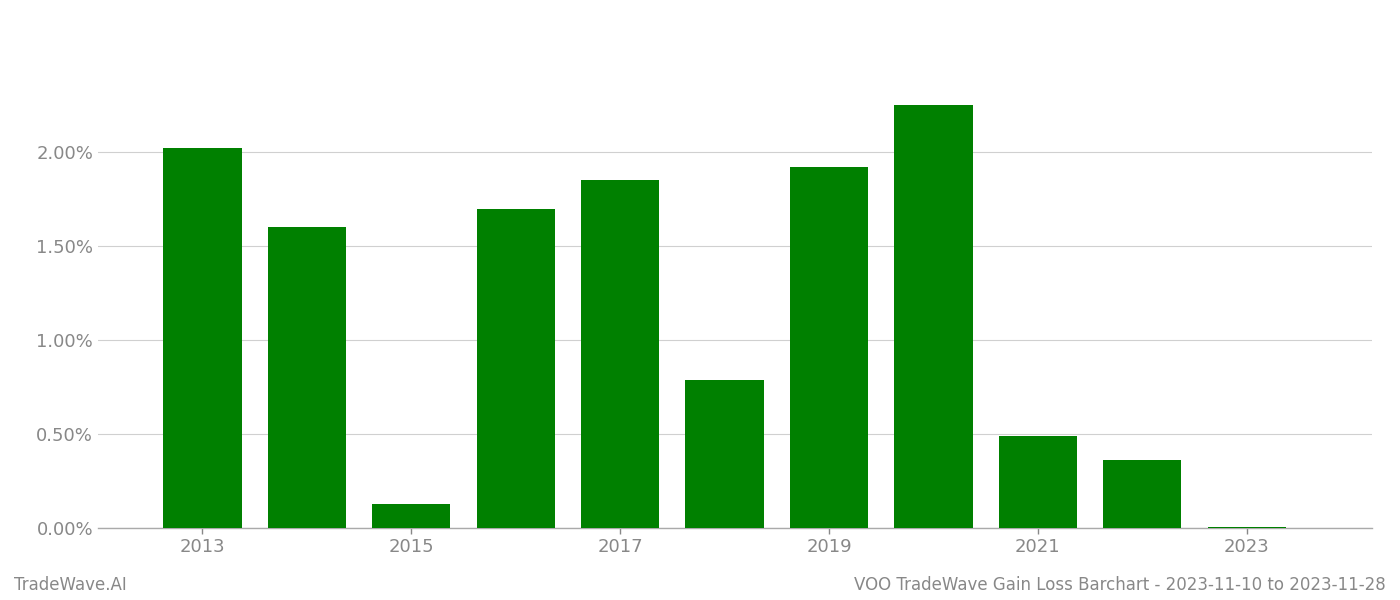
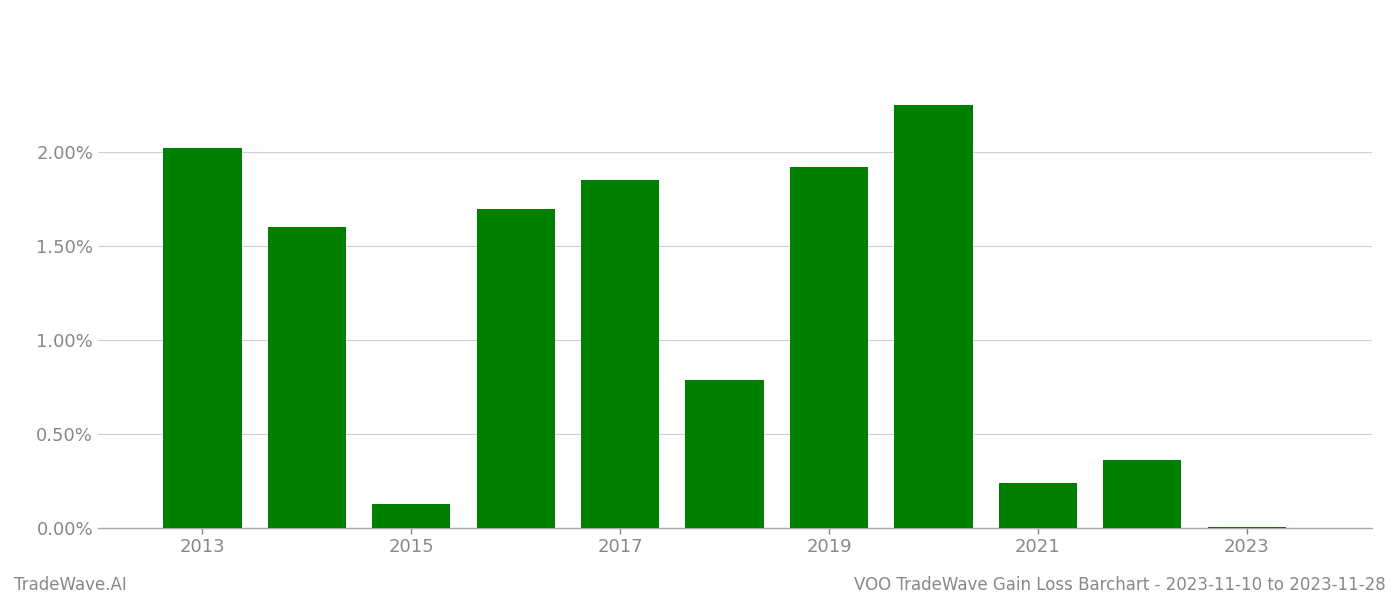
2021: 0.49% -> 0.24%
